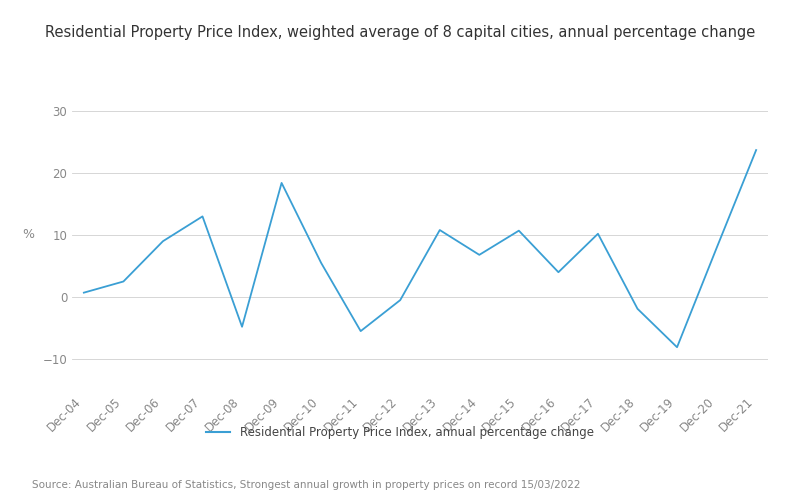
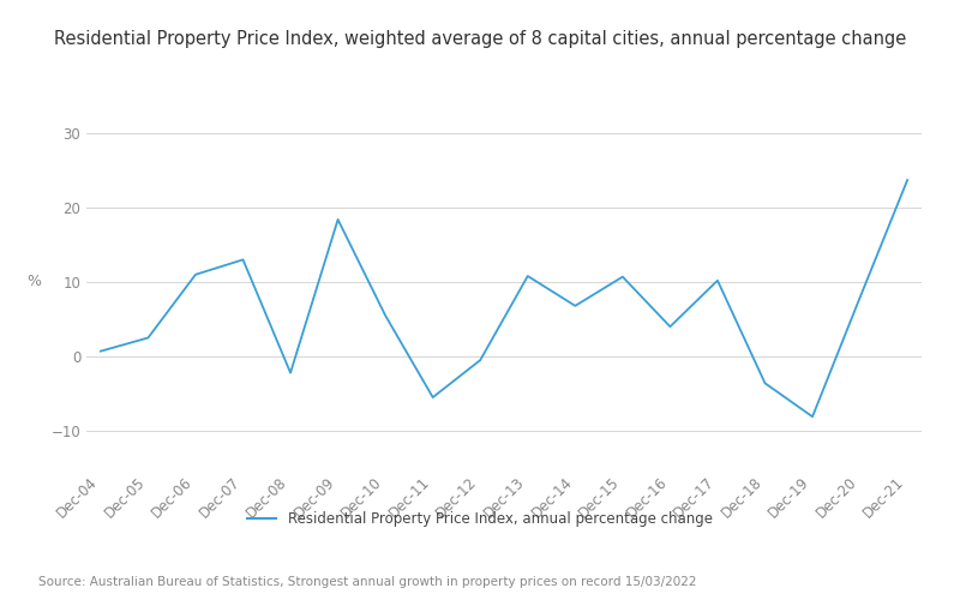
Dec-06: 9.0 -> 11.0
Dec-08: -4.8 -> -2.2
Dec-18: -1.9 -> -3.6
